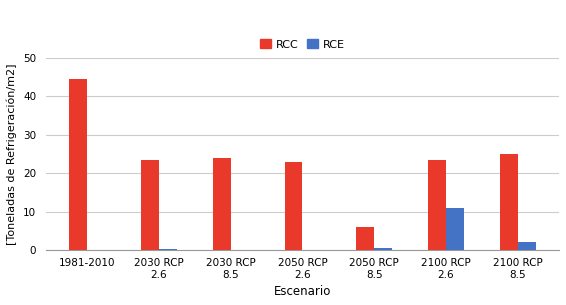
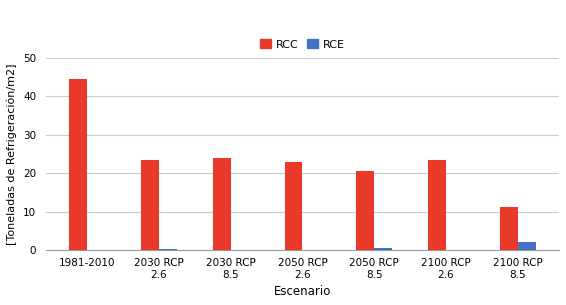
RCC/2050 RCP 8.5: 6.0 -> 20.5
RCE/2100 RCP 2.6: 11.0 -> 0.1
RCC/2100 RCP 8.5: 25.0 -> 11.3
